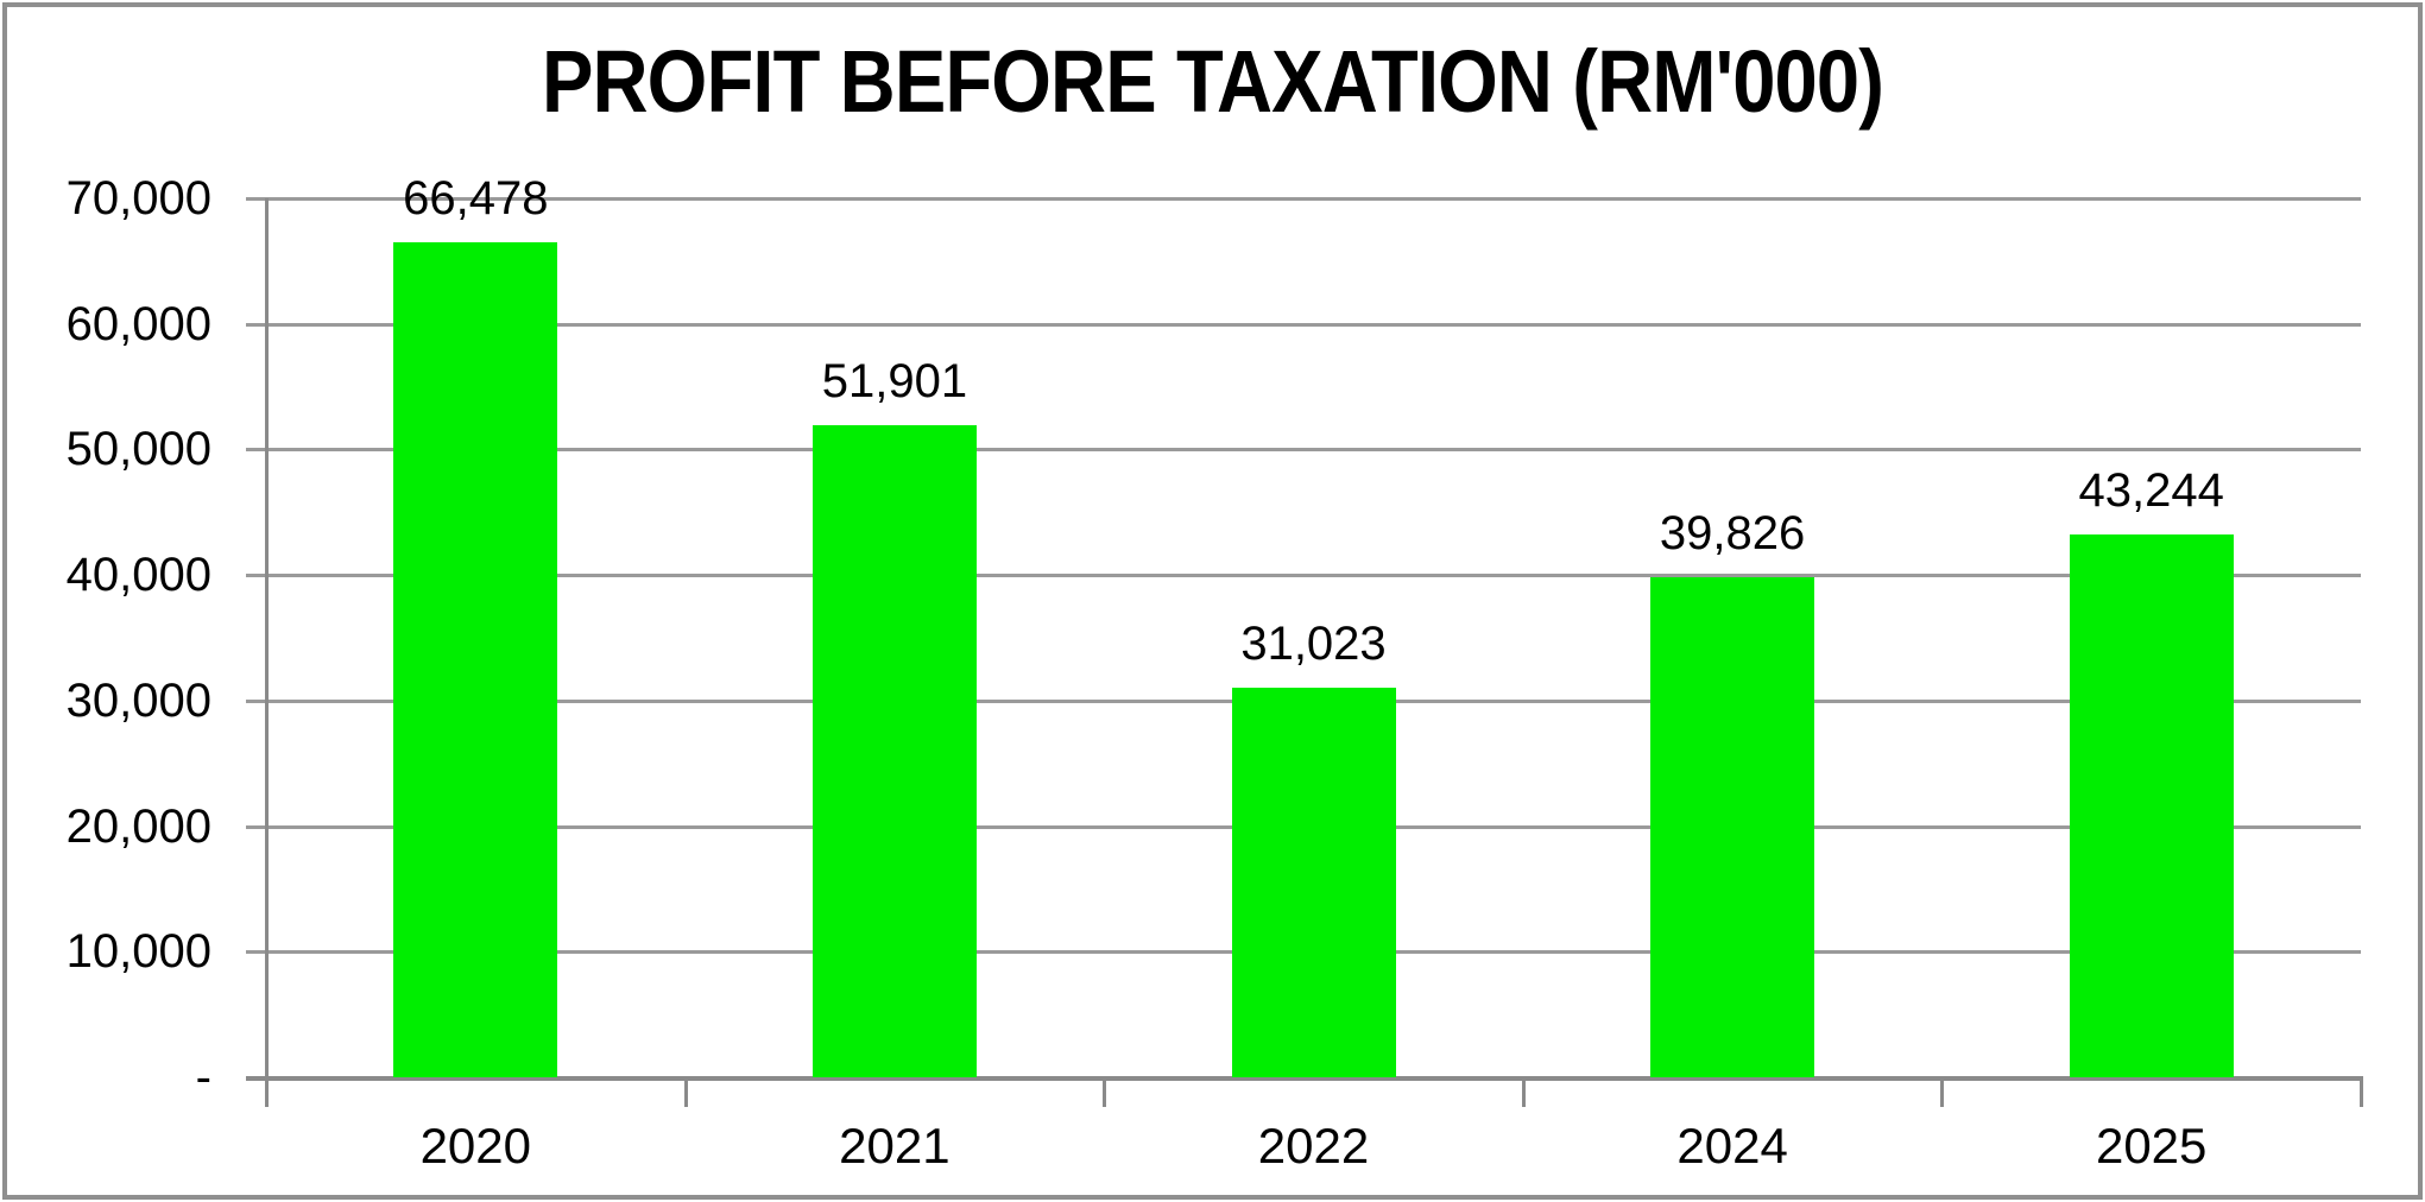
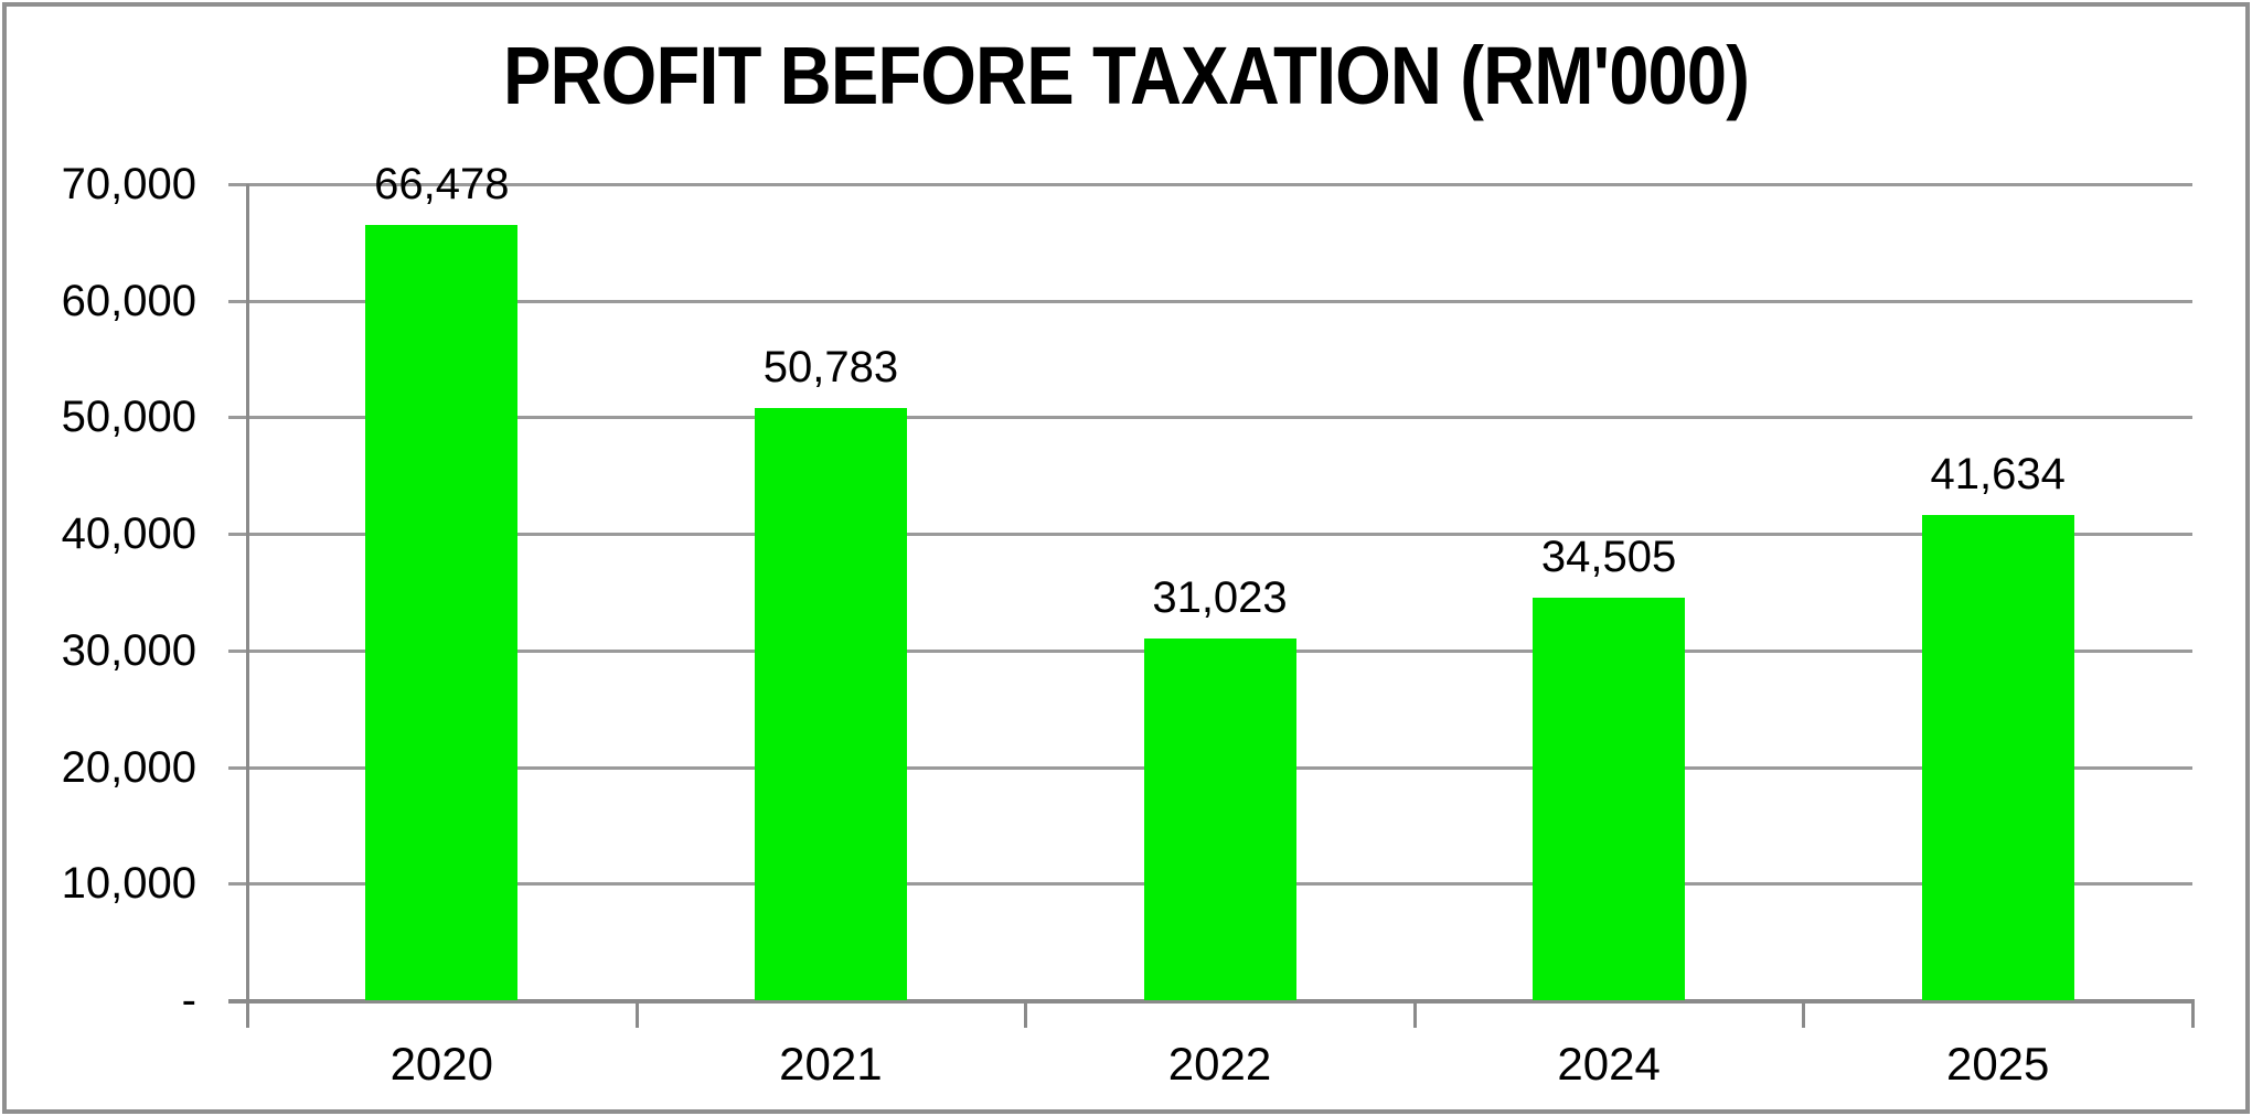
2021: 51,901 -> 50,783
2024: 39,826 -> 34,505
2025: 43,244 -> 41,634
